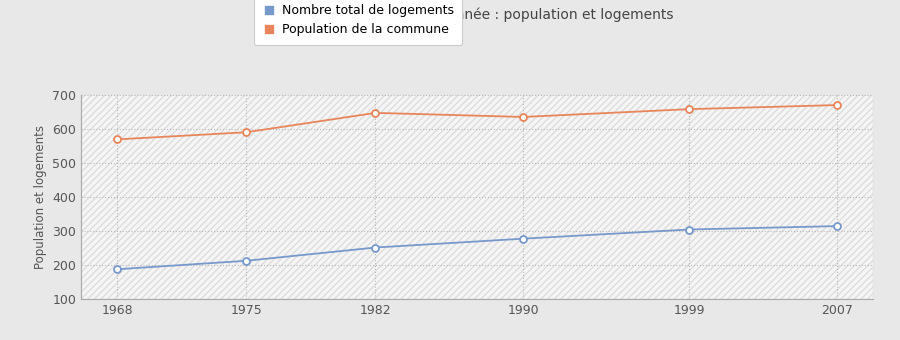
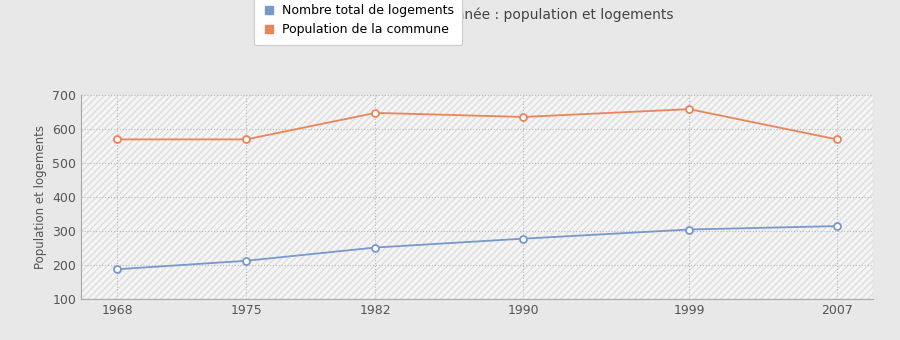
Population de la commune/1975: 591 -> 570
Population de la commune/2007: 671 -> 570
